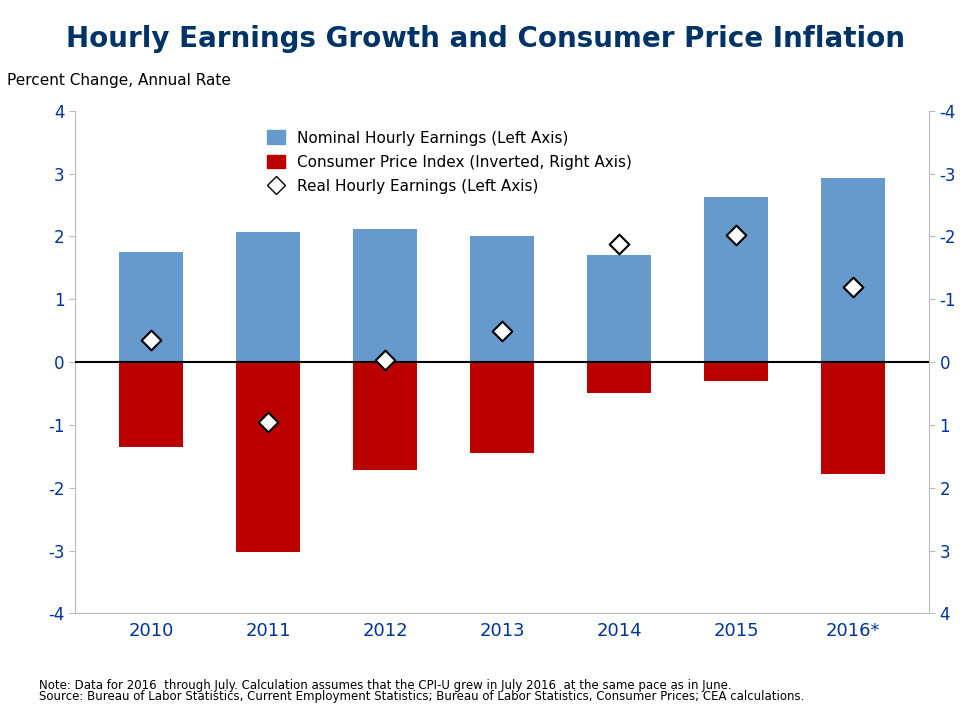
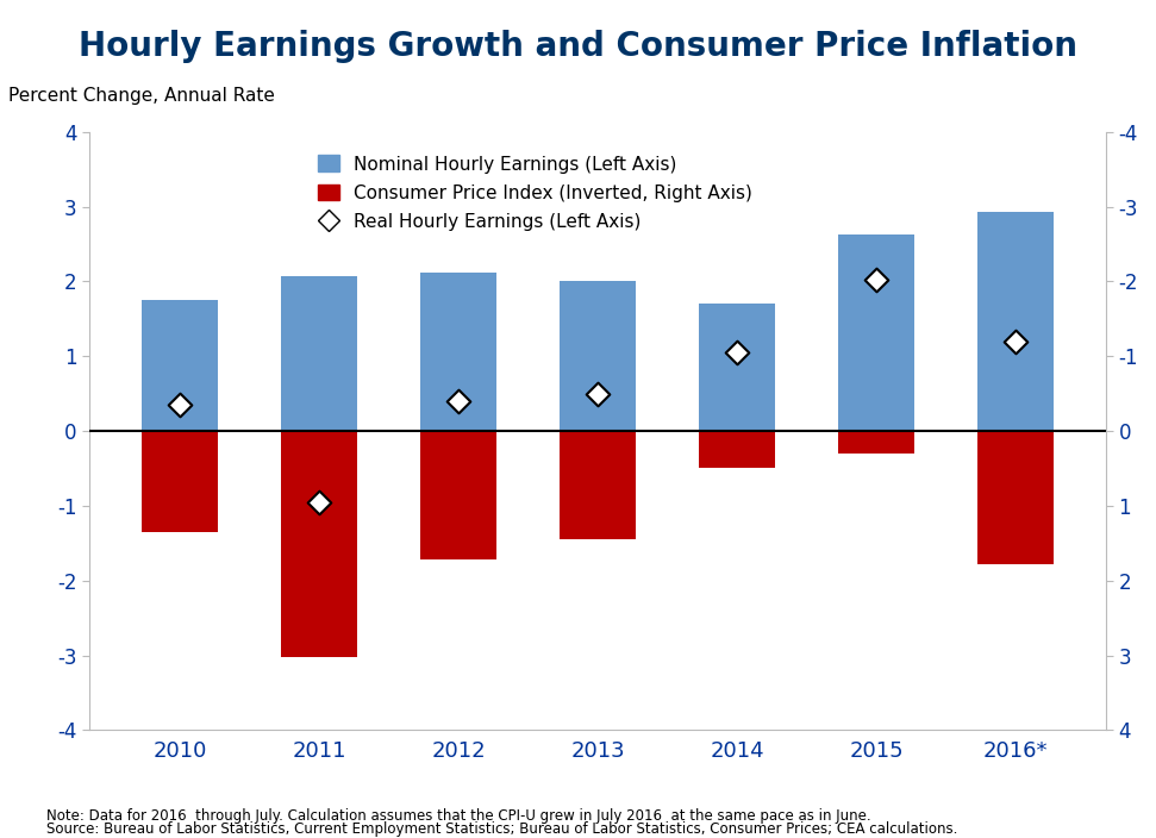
Real Hourly Earnings (Left Axis)/2012: 0.04 -> 0.40
Real Hourly Earnings (Left Axis)/2014: 1.88 -> 1.05
